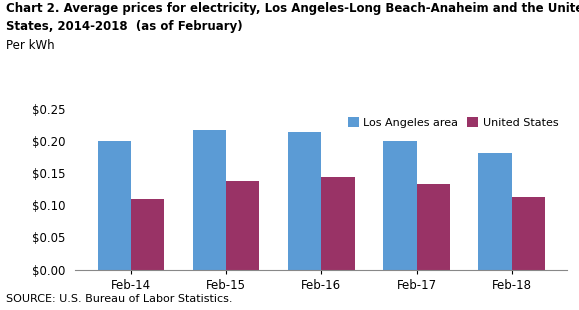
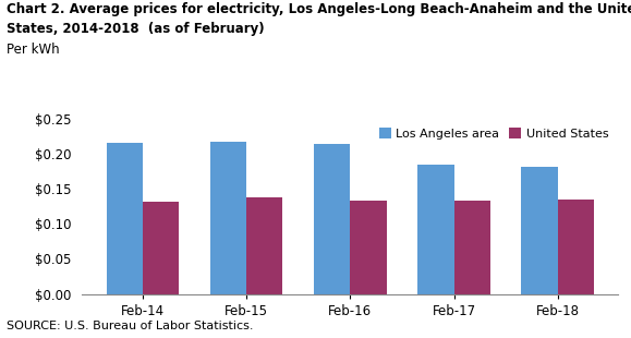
Los Angeles area/Feb-14: $0.200 -> $0.215
United States/Feb-14: $0.110 -> $0.132
United States/Feb-16: $0.144 -> $0.133
Los Angeles area/Feb-17: $0.200 -> $0.184
United States/Feb-18: $0.112 -> $0.134
